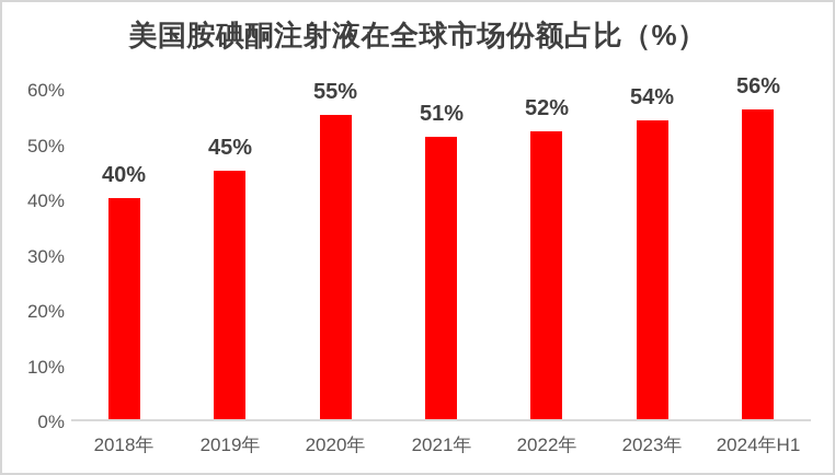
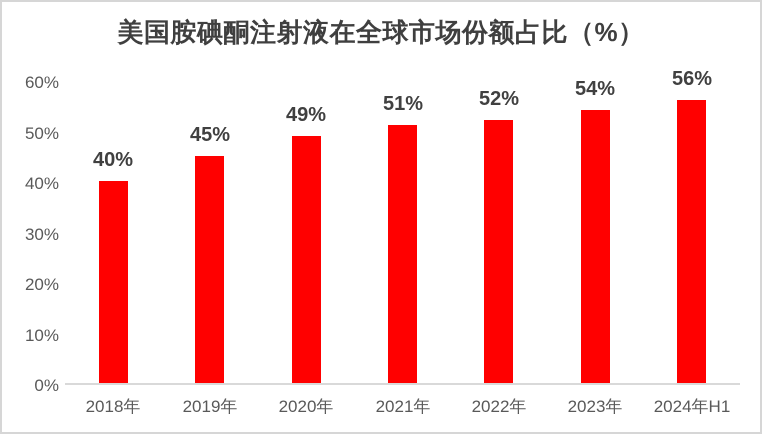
2020年: 55% -> 49%
